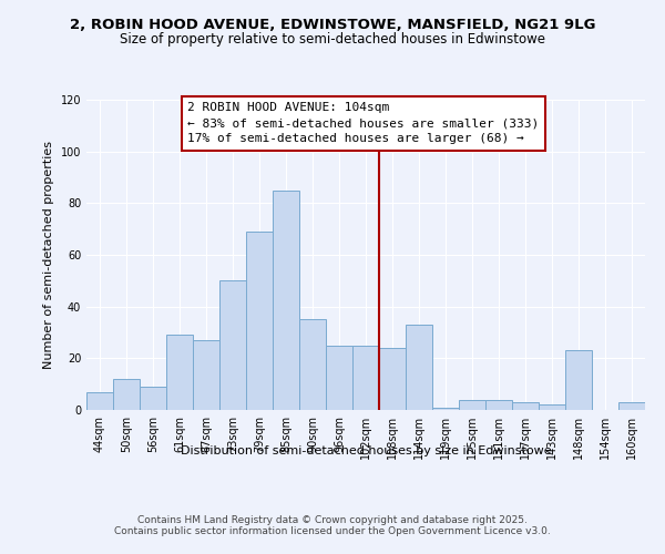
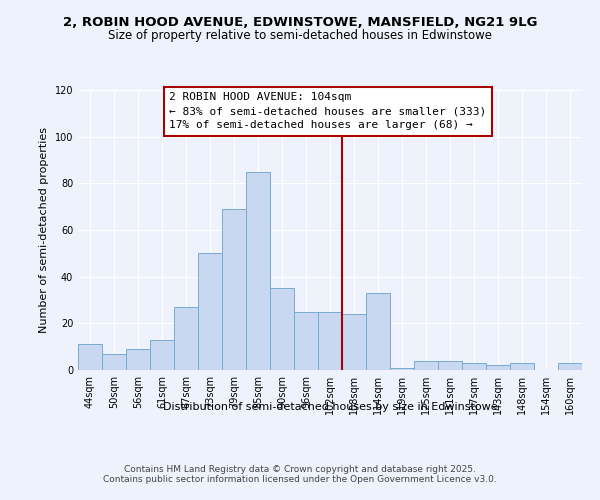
44sqm: 7 -> 11
50sqm: 12 -> 7
61sqm: 29 -> 13
148sqm: 23 -> 3
